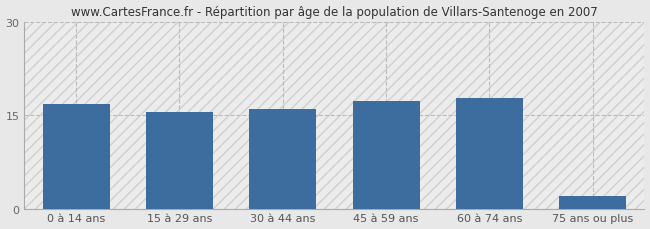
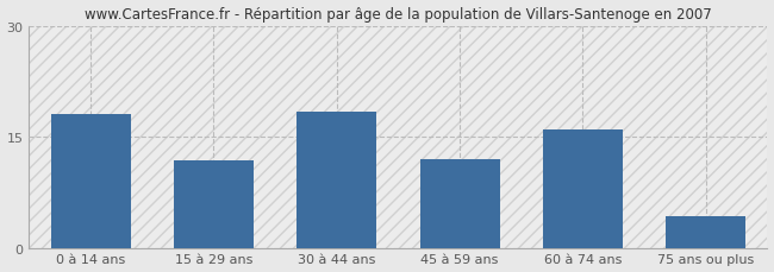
0 à 14 ans: 16.7 -> 18.0
15 à 29 ans: 15.5 -> 11.8
30 à 44 ans: 15.9 -> 18.4
45 à 59 ans: 17.2 -> 12.0
60 à 74 ans: 17.8 -> 16.0
75 ans ou plus: 2.0 -> 4.2
